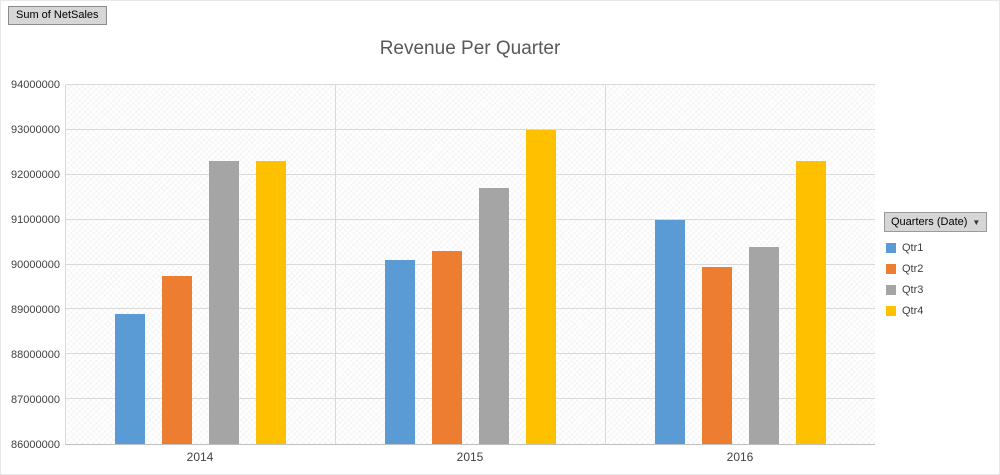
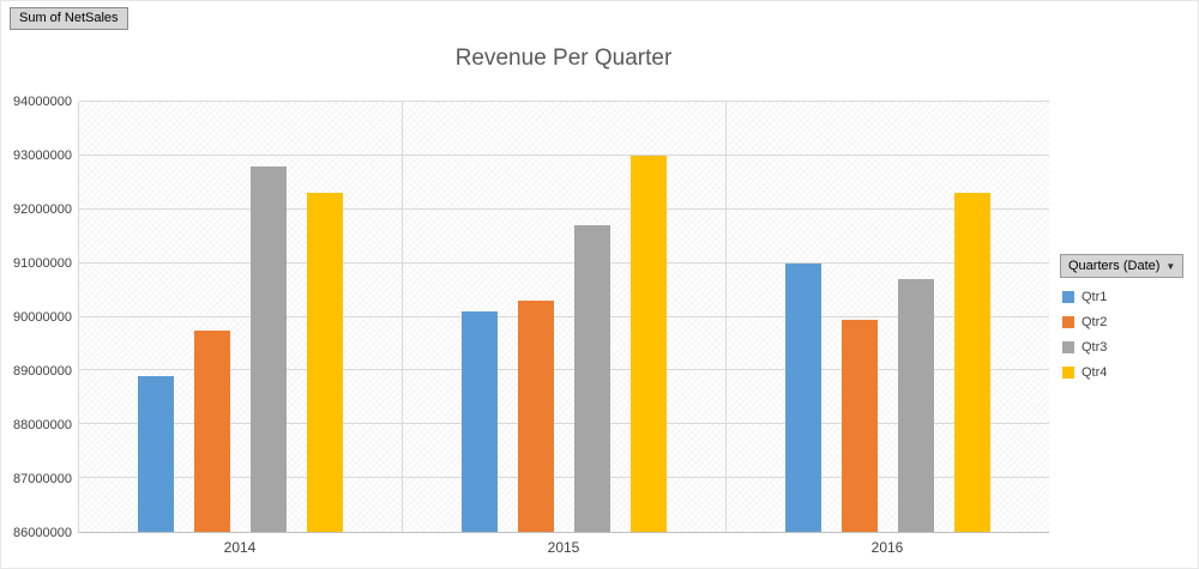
Qtr3/2014: 92300000 -> 92800000
Qtr3/2016: 90400000 -> 90700000
